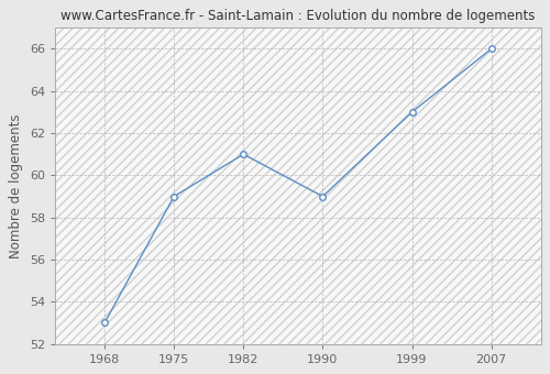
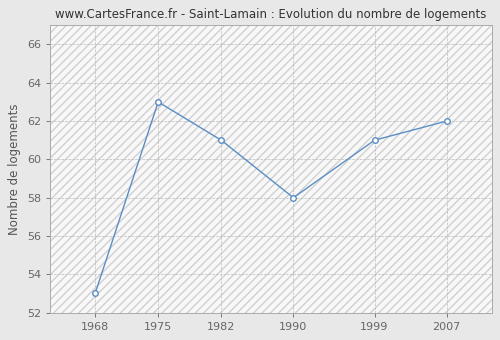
1975: 59 -> 63
1990: 59 -> 58
1999: 63 -> 61
2007: 66 -> 62
